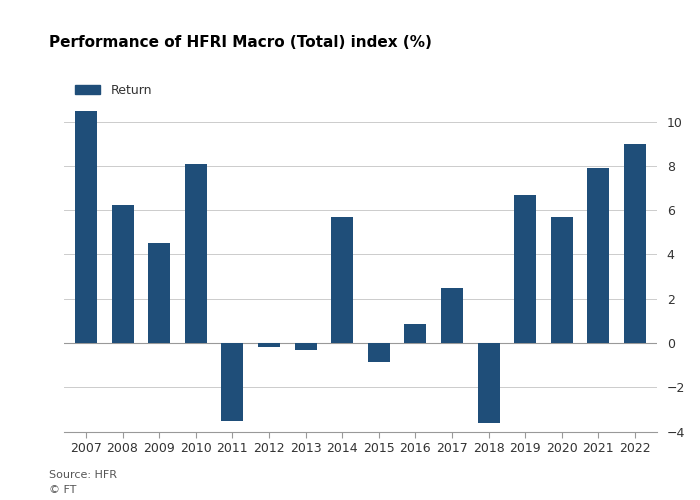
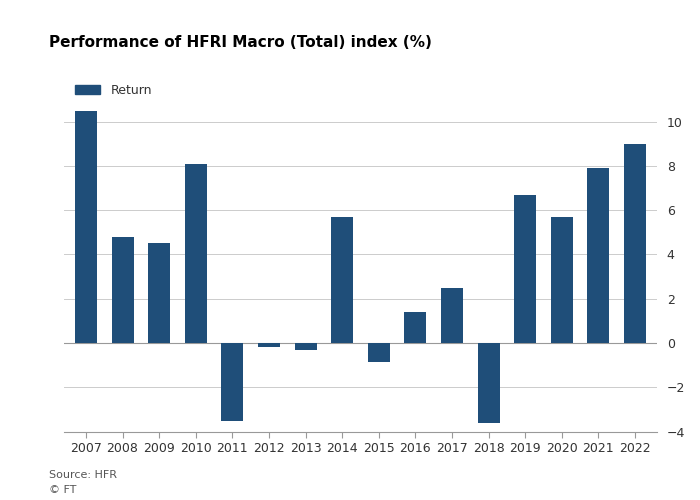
2008: 6.25 -> 4.80
2016: 0.85 -> 1.40
